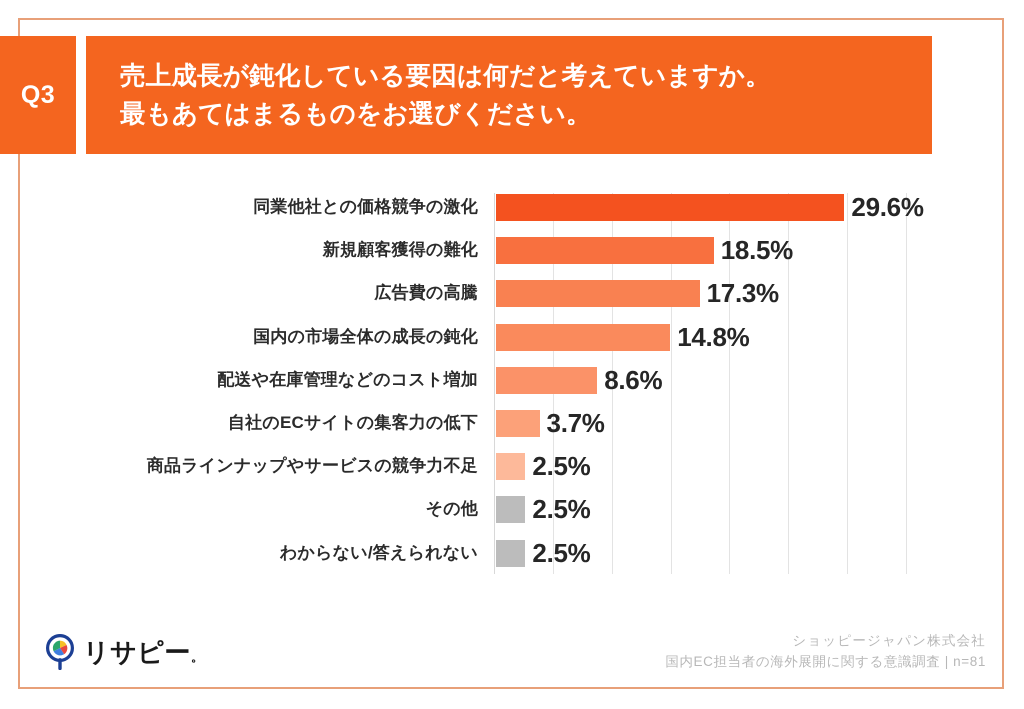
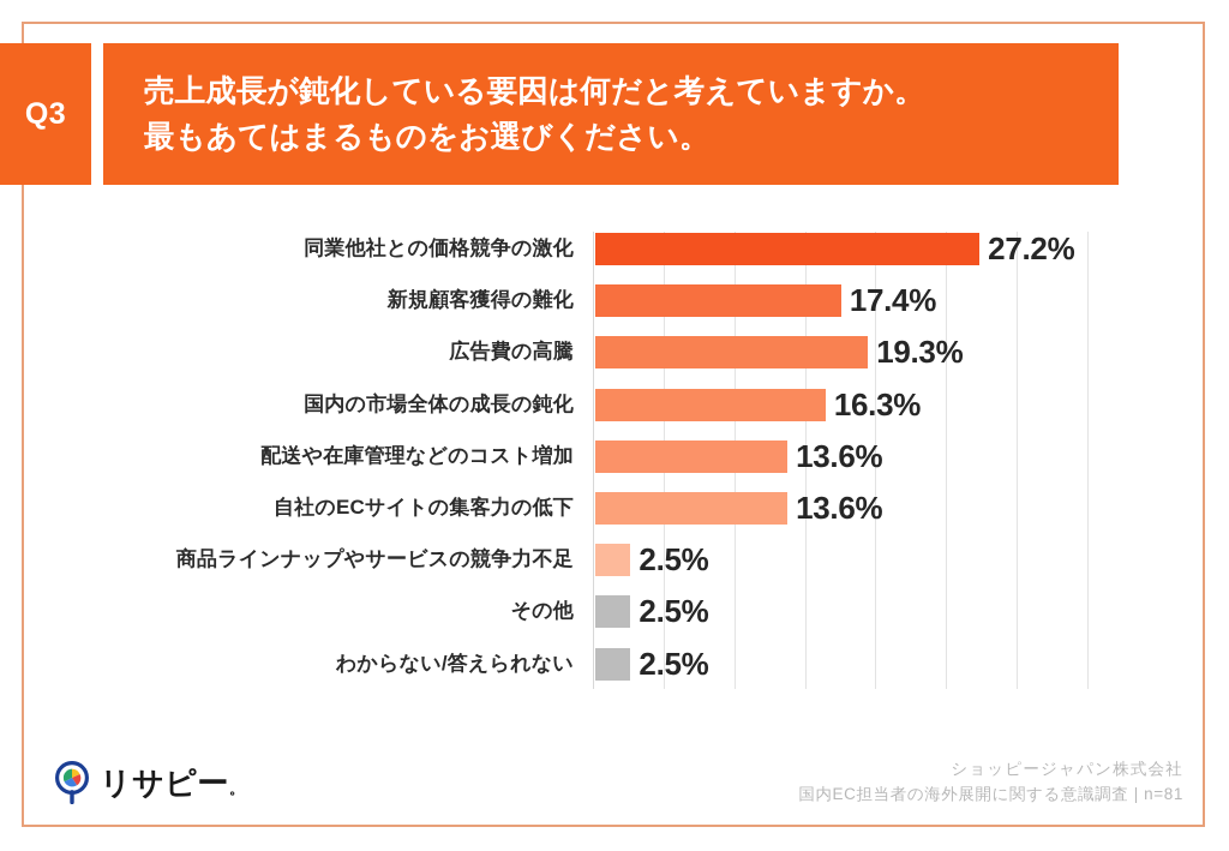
同業他社との価格競争の激化: 29.6% -> 27.2%
新規顧客獲得の難化: 18.5% -> 17.4%
広告費の高騰: 17.3% -> 19.3%
国内の市場全体の成長の鈍化: 14.8% -> 16.3%
配送や在庫管理などのコスト増加: 8.6% -> 13.6%
自社のECサイトの集客力の低下: 3.7% -> 13.6%
